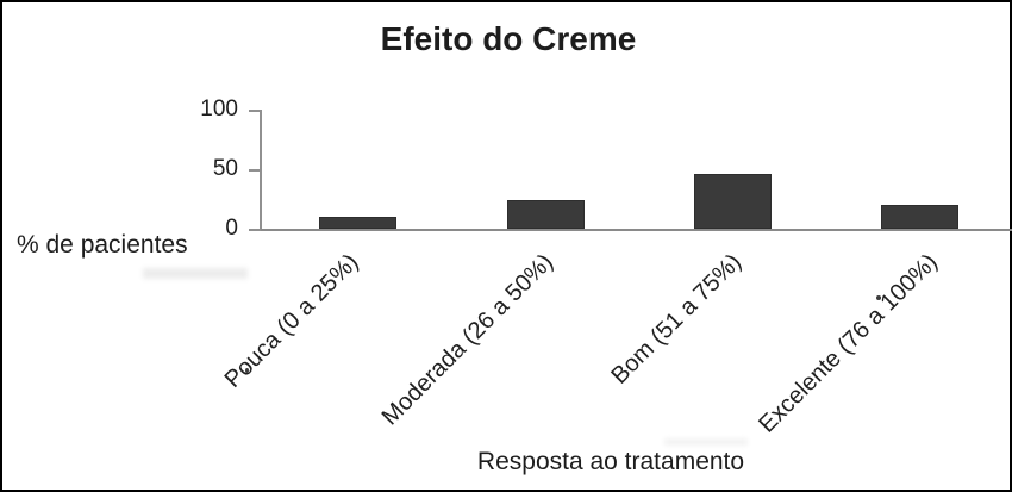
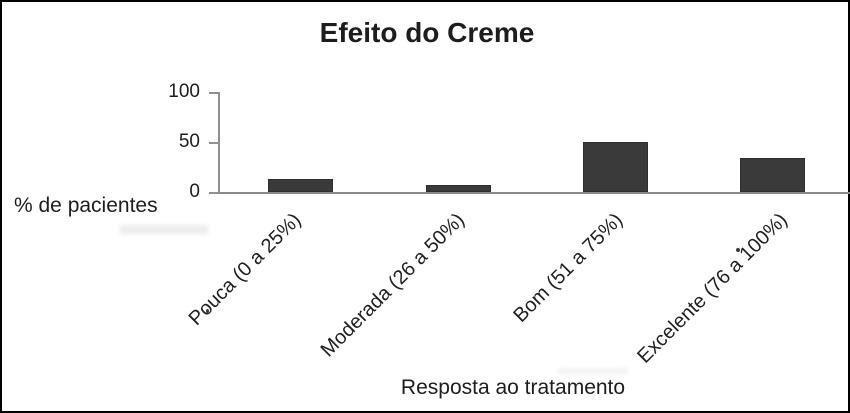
Pouca (0 a 25%): 10 -> 13
Moderada (26 a 50%): 24 -> 7
Bom (51 a 75%): 46 -> 50
Excelente (76 a 100%): 20 -> 34
